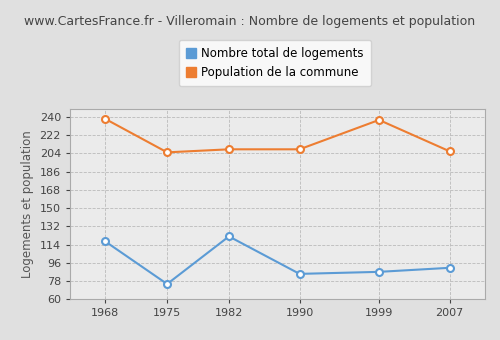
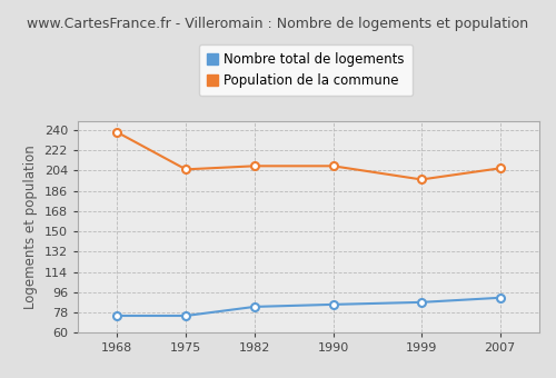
Nombre total de logements/1968: 117 -> 75
Nombre total de logements/1982: 122 -> 83
Population de la commune/1999: 237 -> 196
